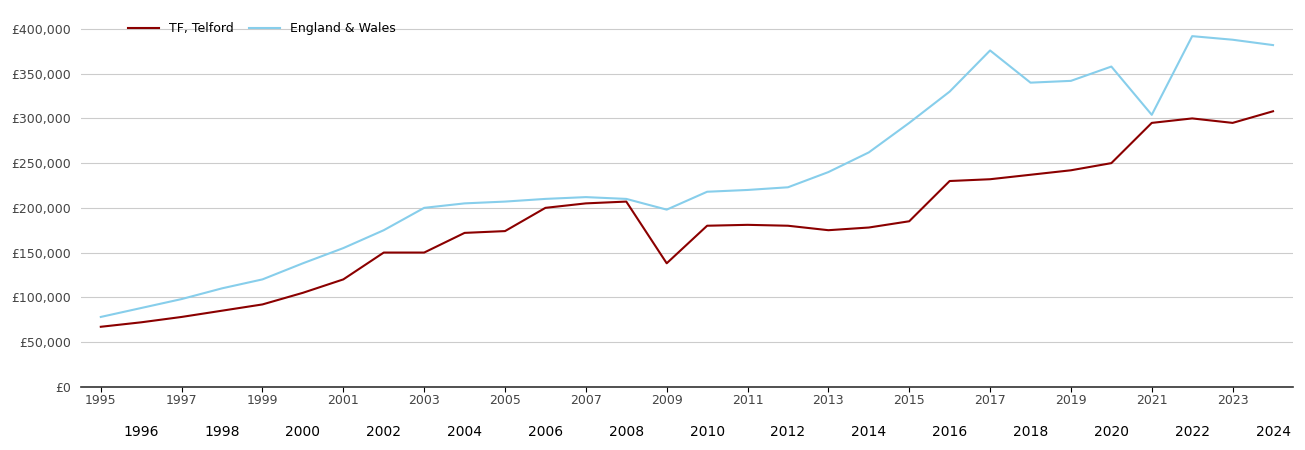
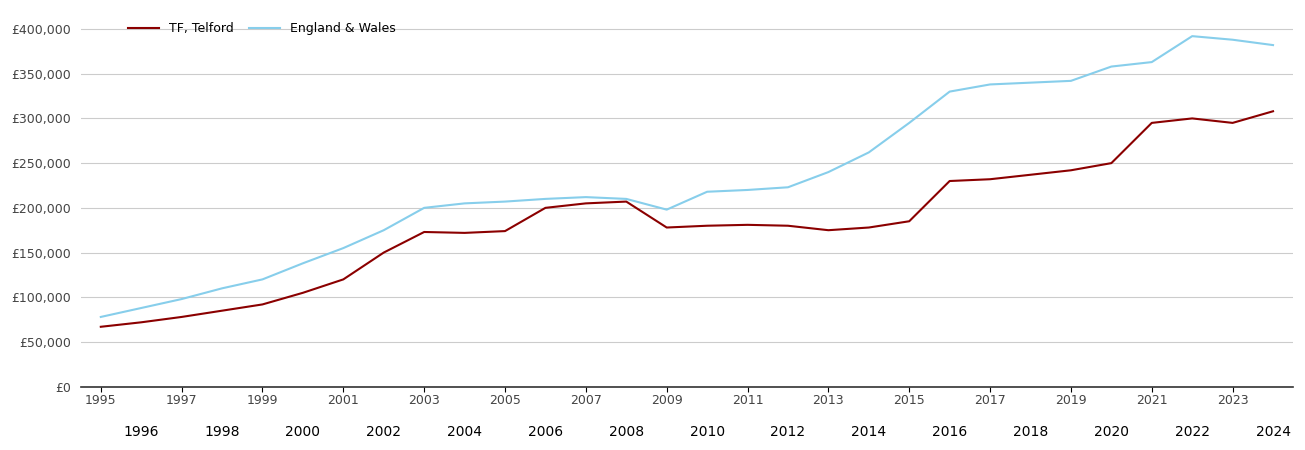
TF, Telford/2003: £150,000 -> £173,000
TF, Telford/2009: £138,000 -> £178,000
England & Wales/2017: £376,000 -> £338,000
England & Wales/2021: £304,000 -> £363,000
